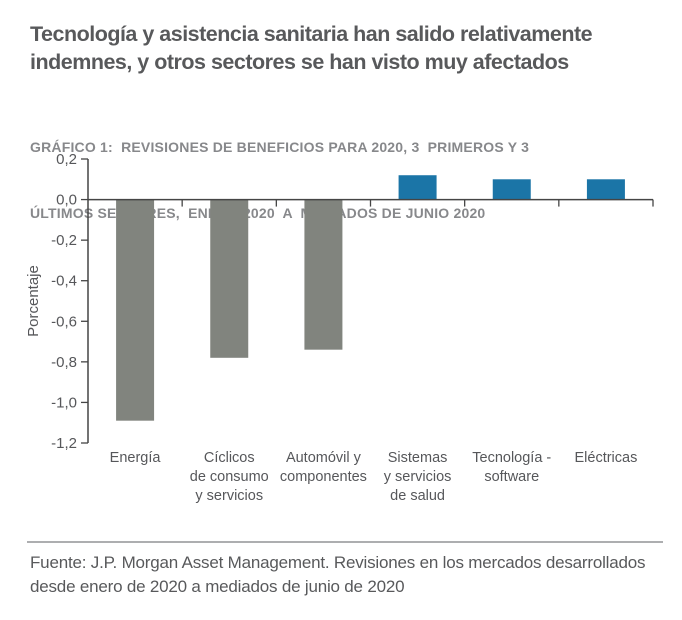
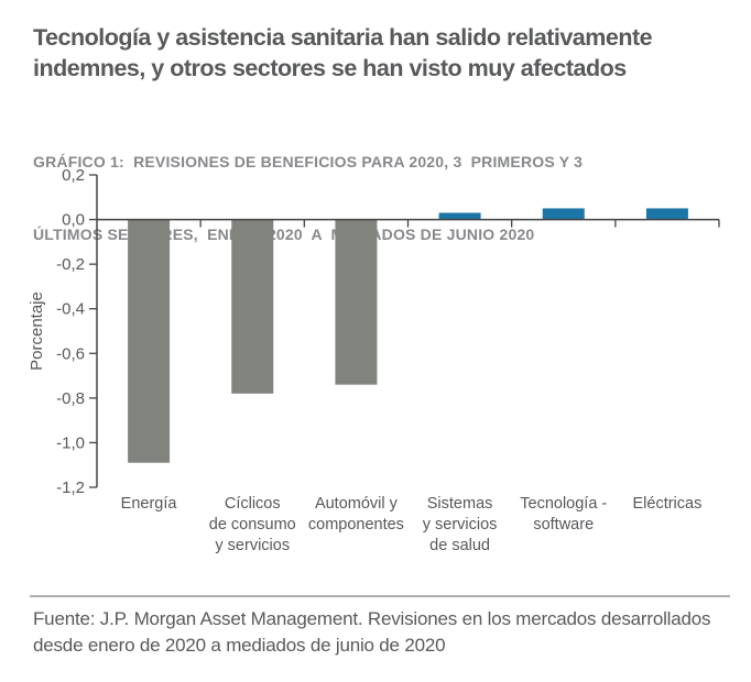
Sistemas y servicios de salud: 0,12 -> 0,03
Tecnología - software: 0,10 -> 0,05
Eléctricas: 0,10 -> 0,05
